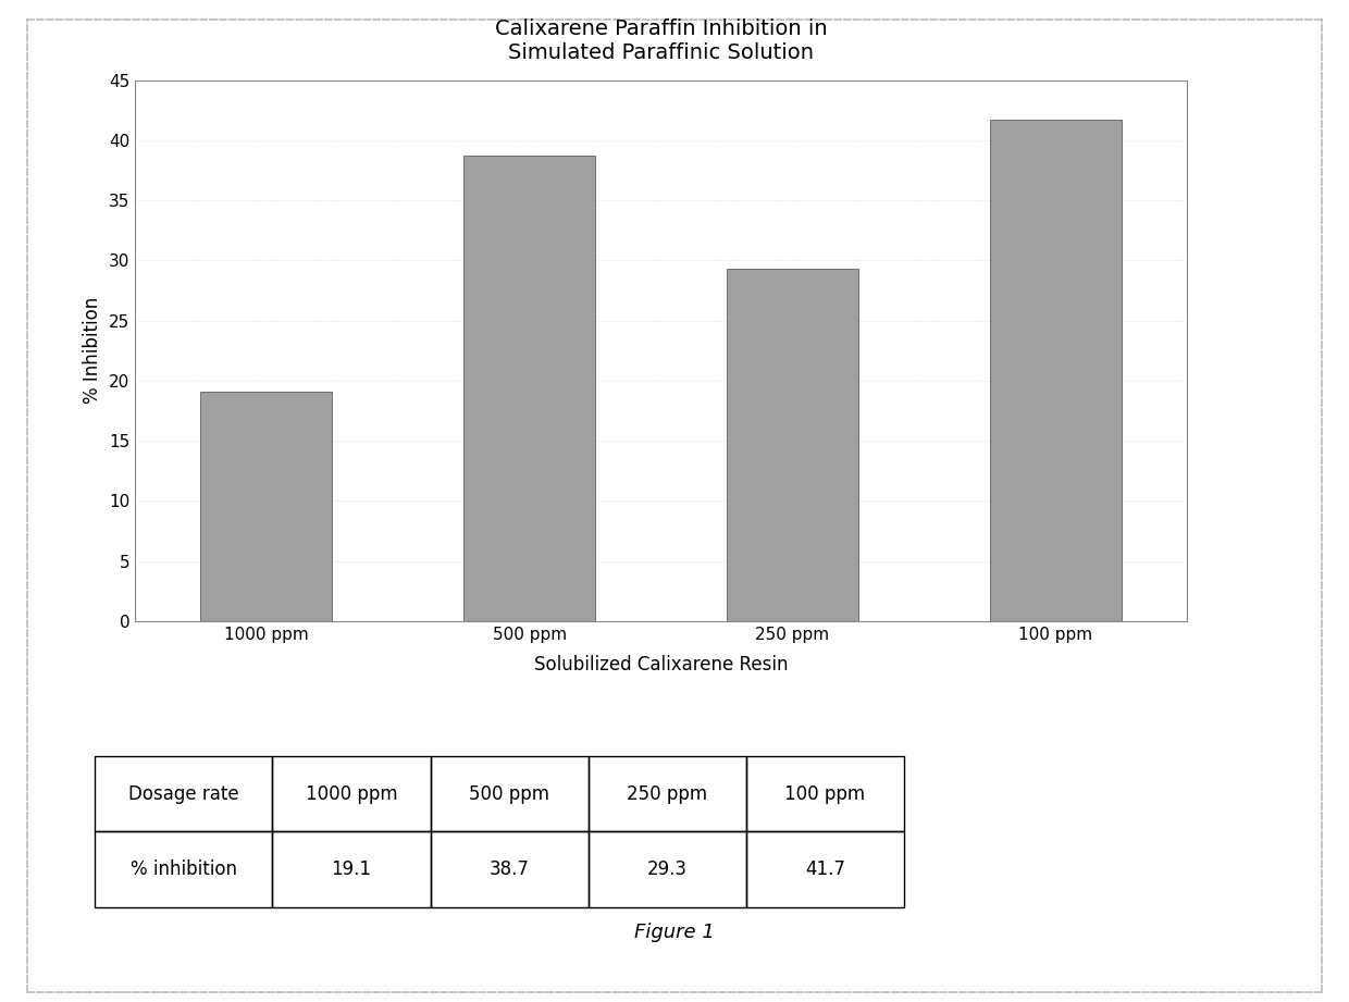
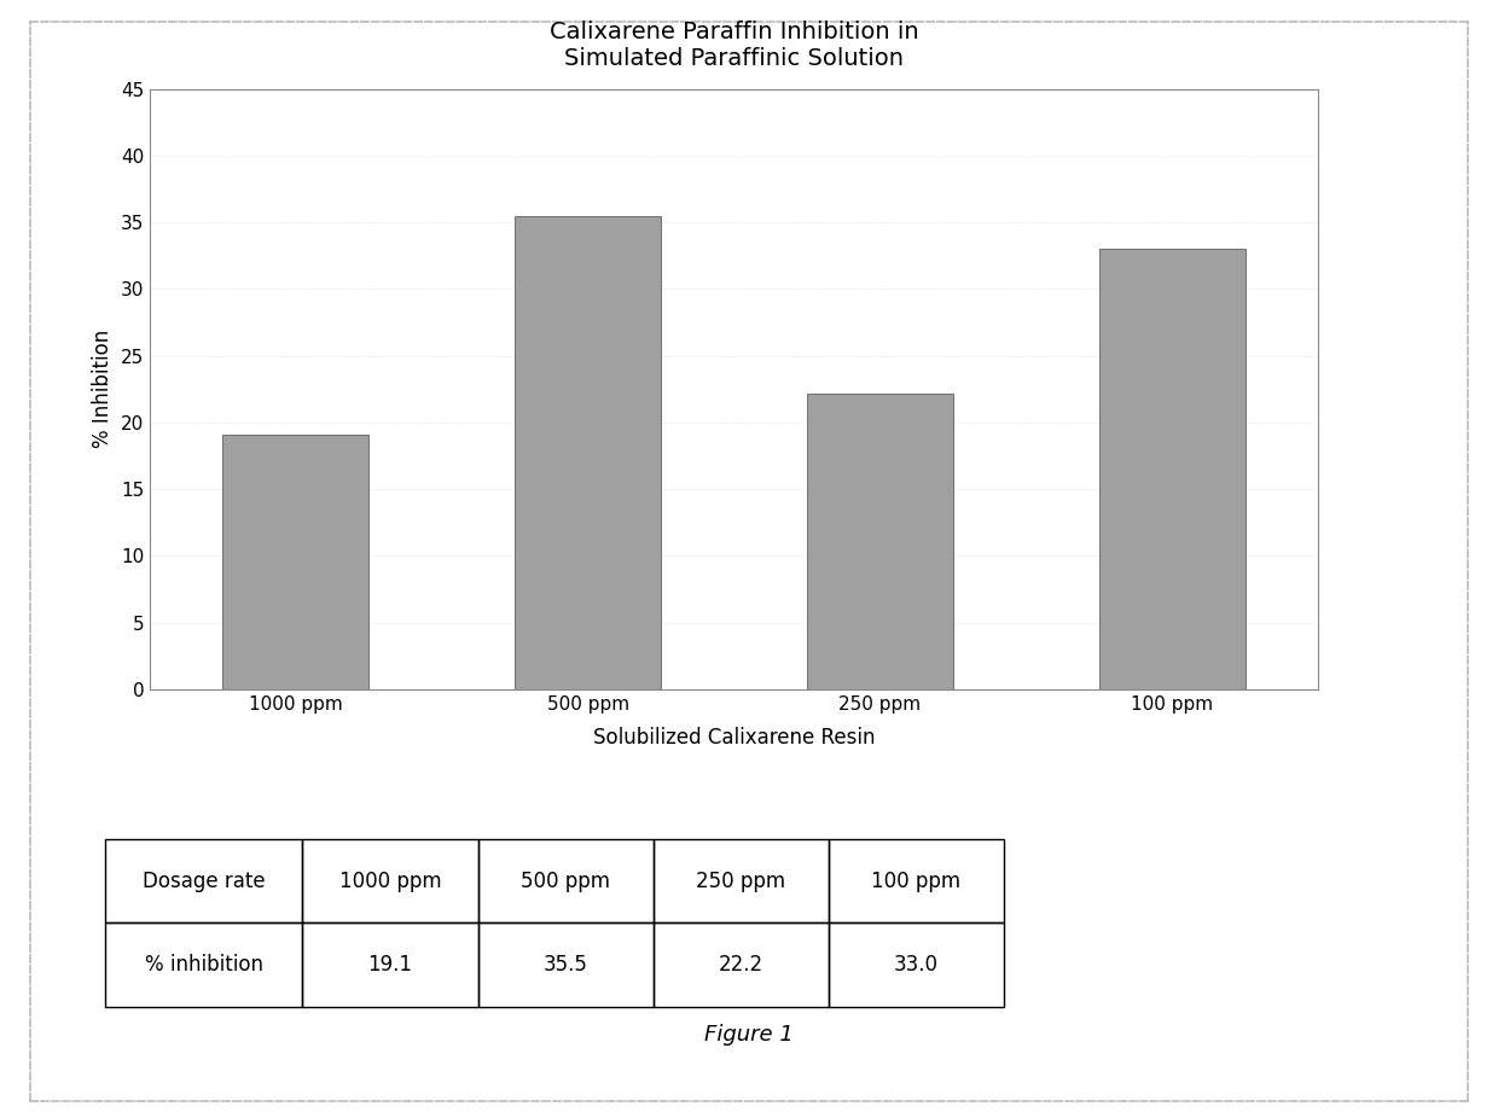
500 ppm: 38.7 -> 35.5
250 ppm: 29.3 -> 22.2
100 ppm: 41.7 -> 33.0
